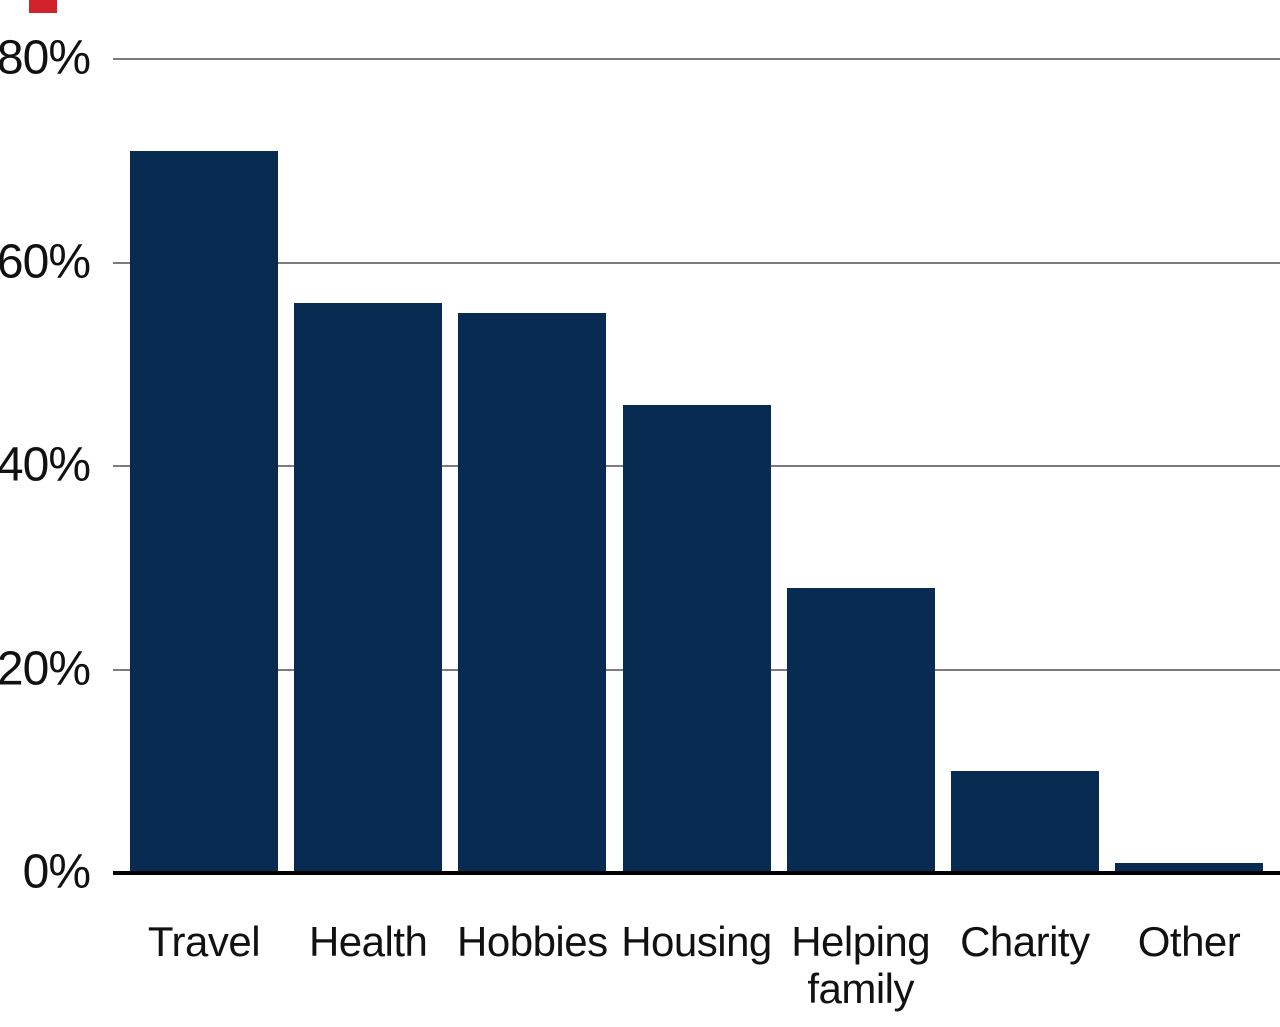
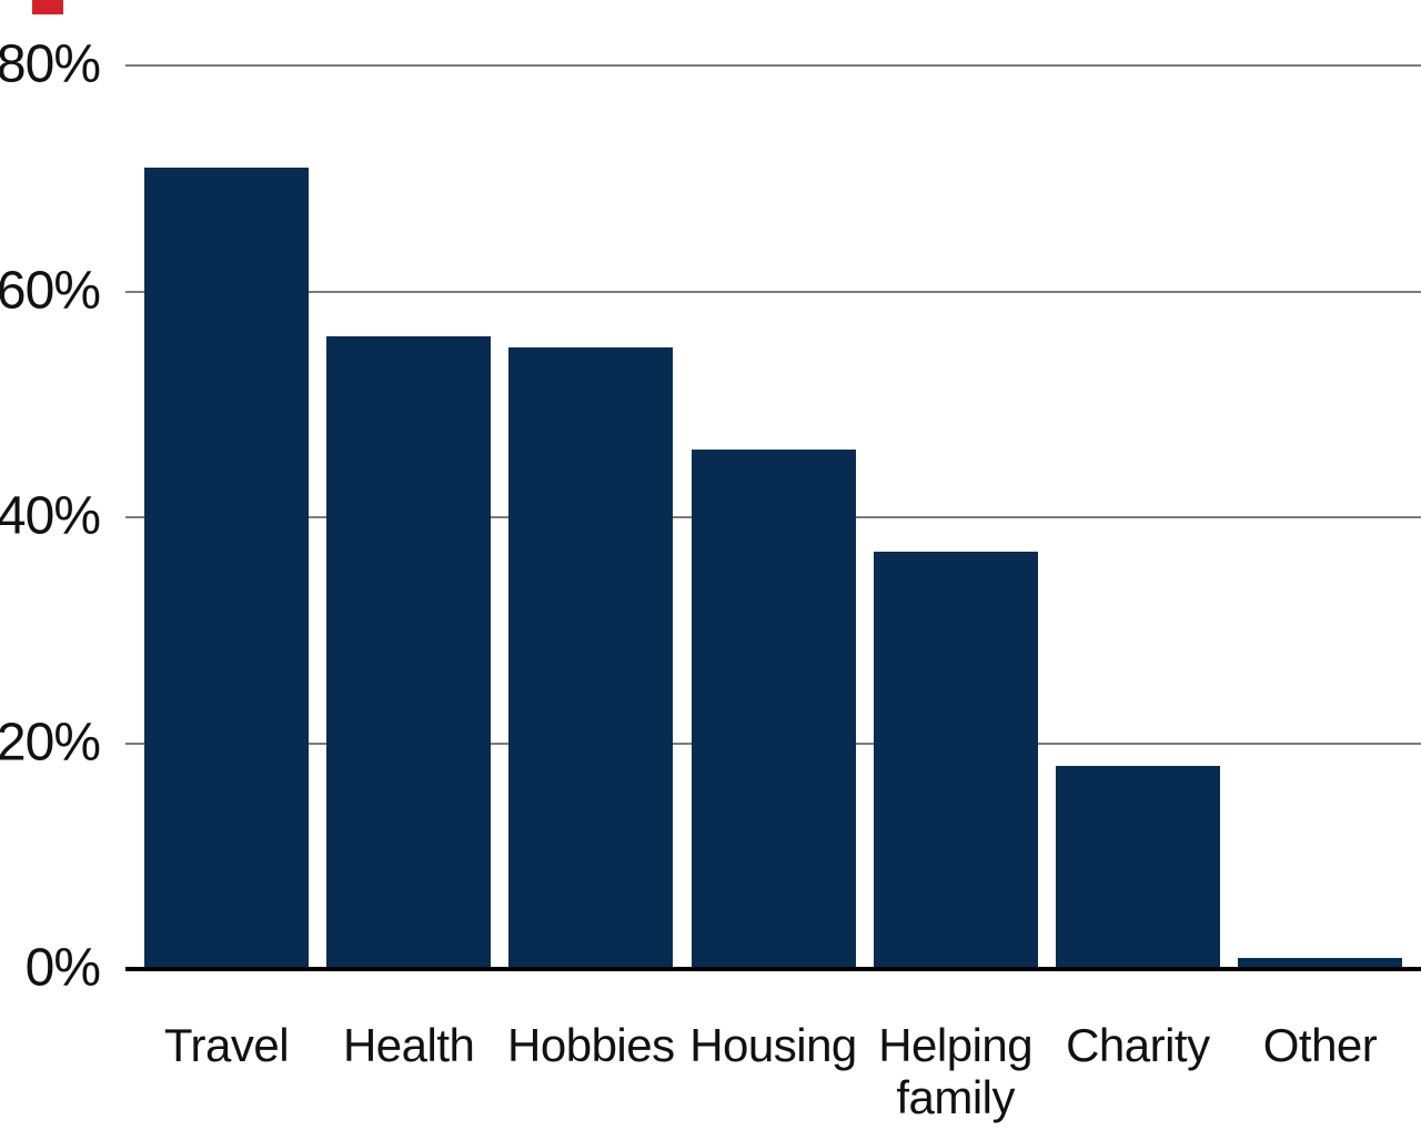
Helping family: 28% -> 37%
Charity: 10% -> 18%
